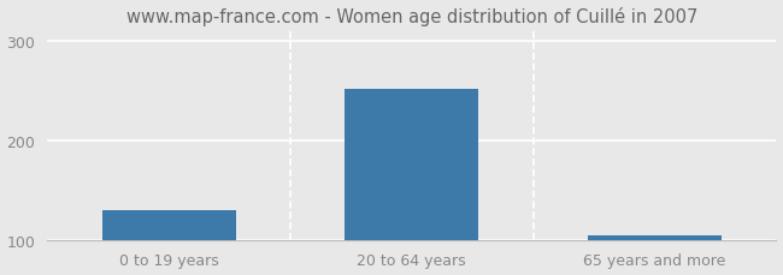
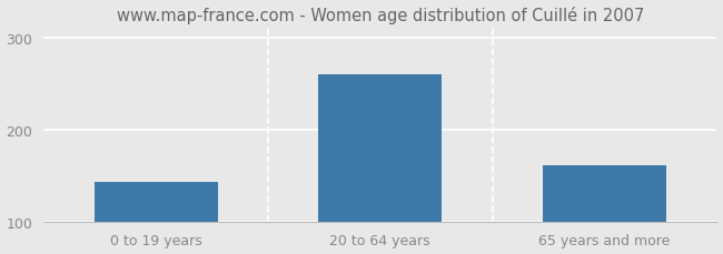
0 to 19 years: 130 -> 144
20 to 64 years: 252 -> 260
65 years and more: 105 -> 162
